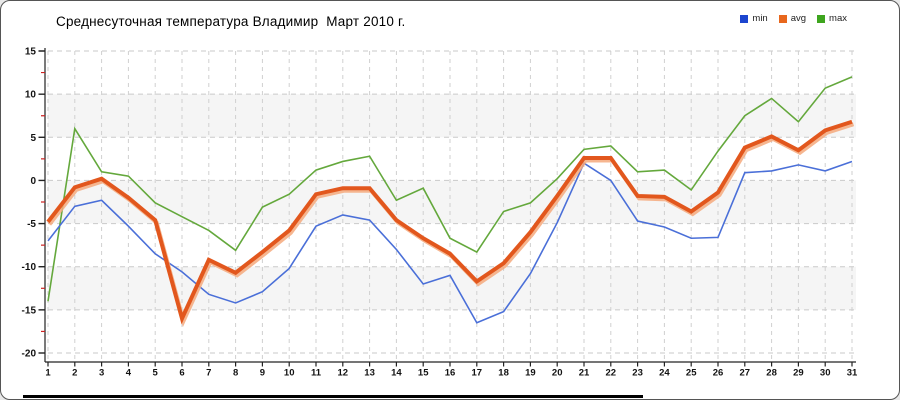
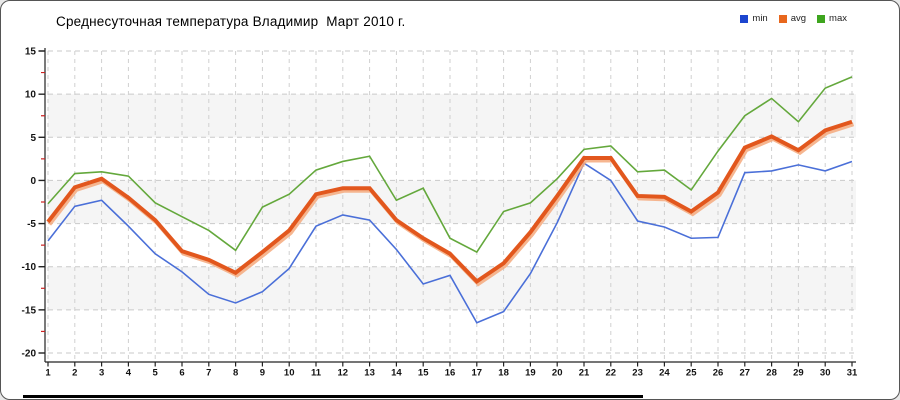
max/1: -14 -> -3
max/2: 6 -> 1
avg/6: -16 -> -8
